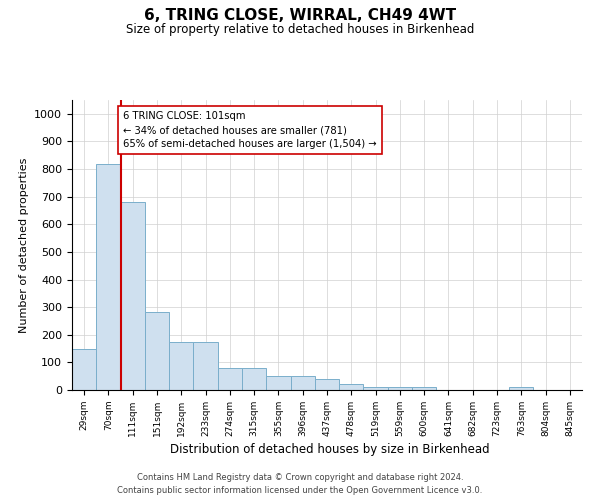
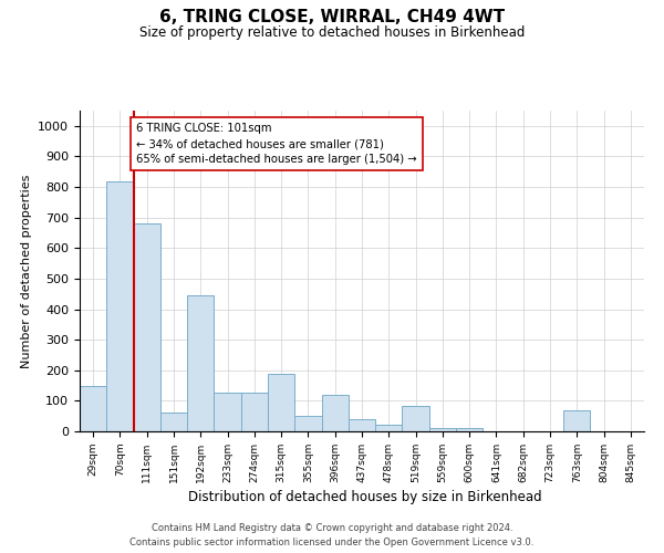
151sqm: 282 -> 60
192sqm: 173 -> 445
233sqm: 173 -> 125
274sqm: 78 -> 125
315sqm: 78 -> 190
396sqm: 50 -> 120
519sqm: 12 -> 85
763sqm: 10 -> 70
